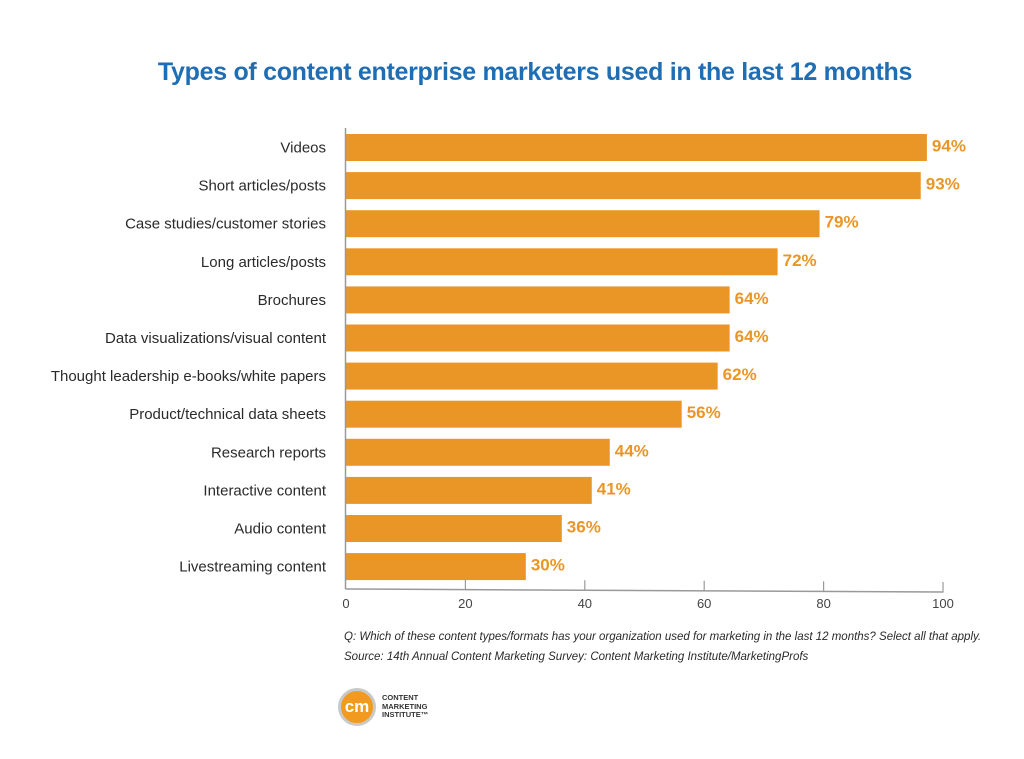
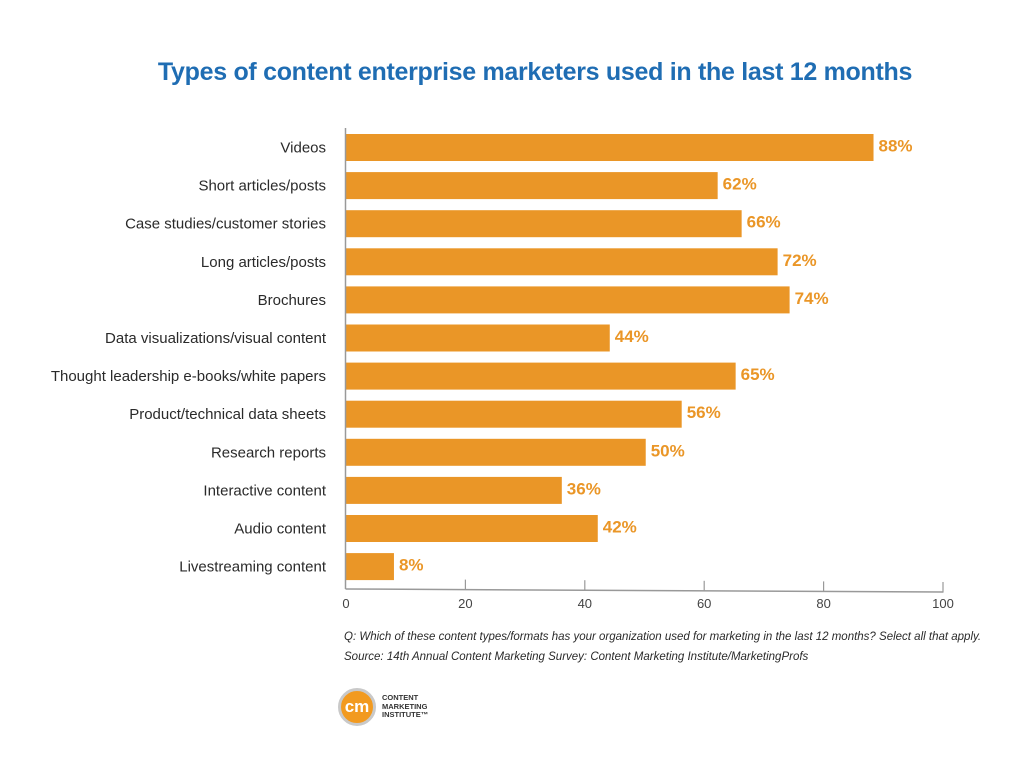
Videos: 94% -> 88%
Short articles/posts: 93% -> 62%
Case studies/customer stories: 79% -> 66%
Brochures: 64% -> 74%
Data visualizations/visual content: 64% -> 44%
Thought leadership e-books/white papers: 62% -> 65%
Research reports: 44% -> 50%
Interactive content: 41% -> 36%
Audio content: 36% -> 42%
Livestreaming content: 30% -> 8%
